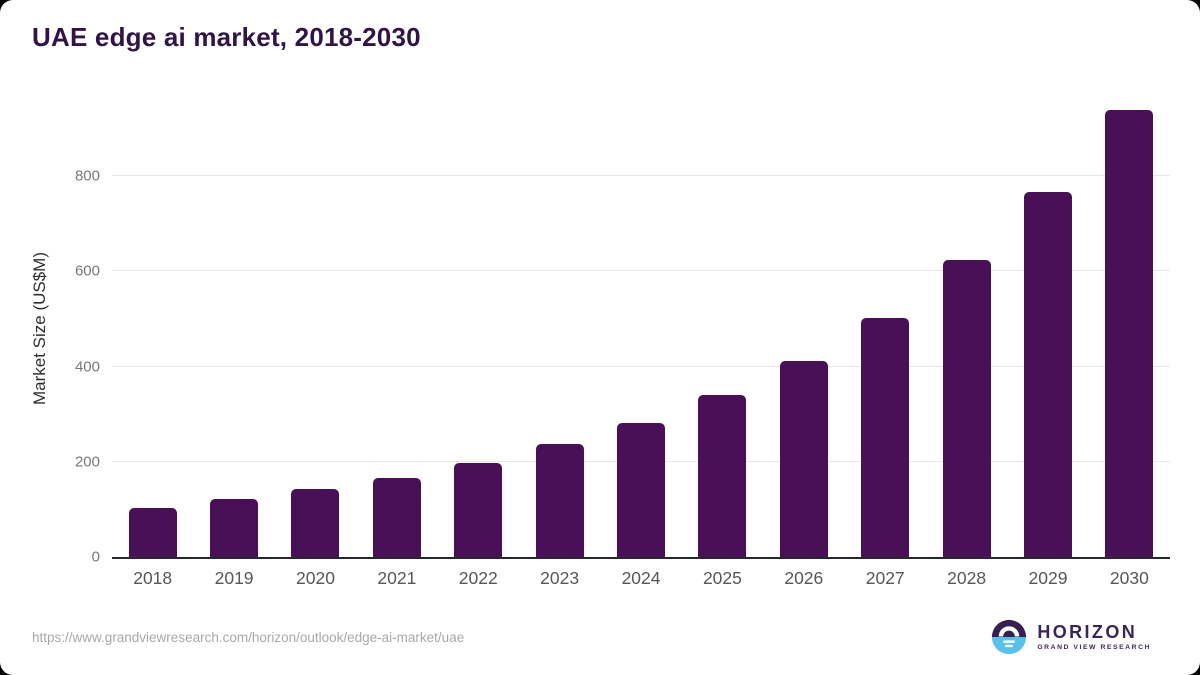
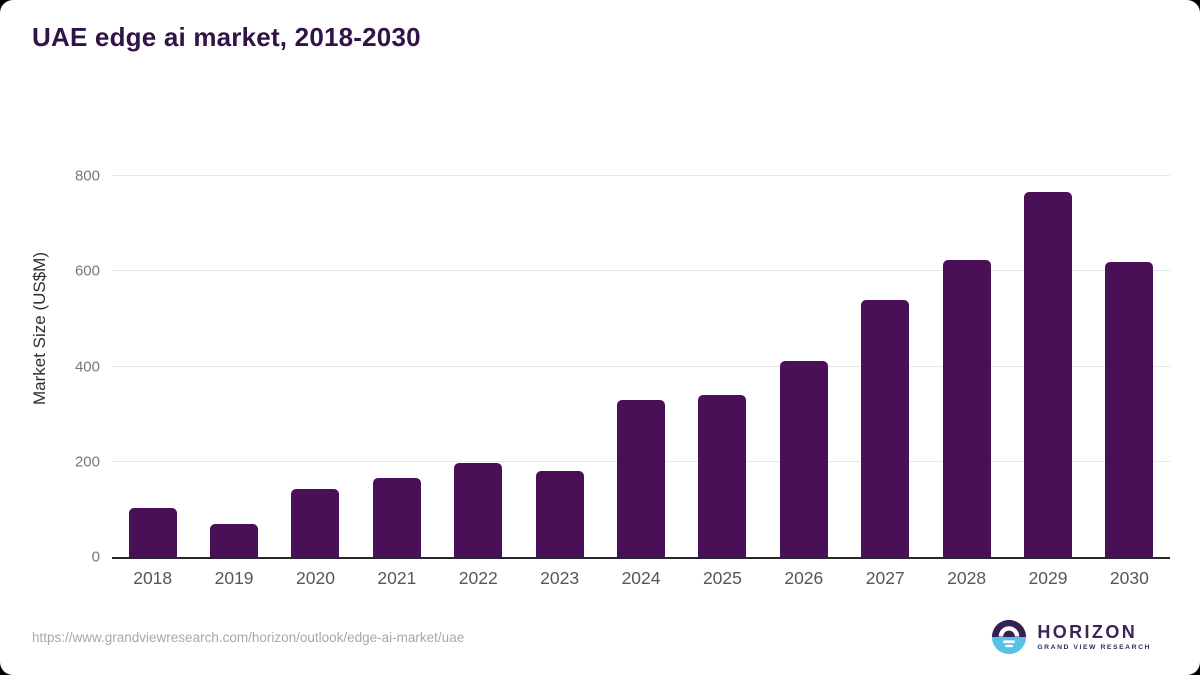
2019: 120 -> 70
2023: 240 -> 180
2024: 280 -> 330
2027: 500 -> 540
2030: 940 -> 620
